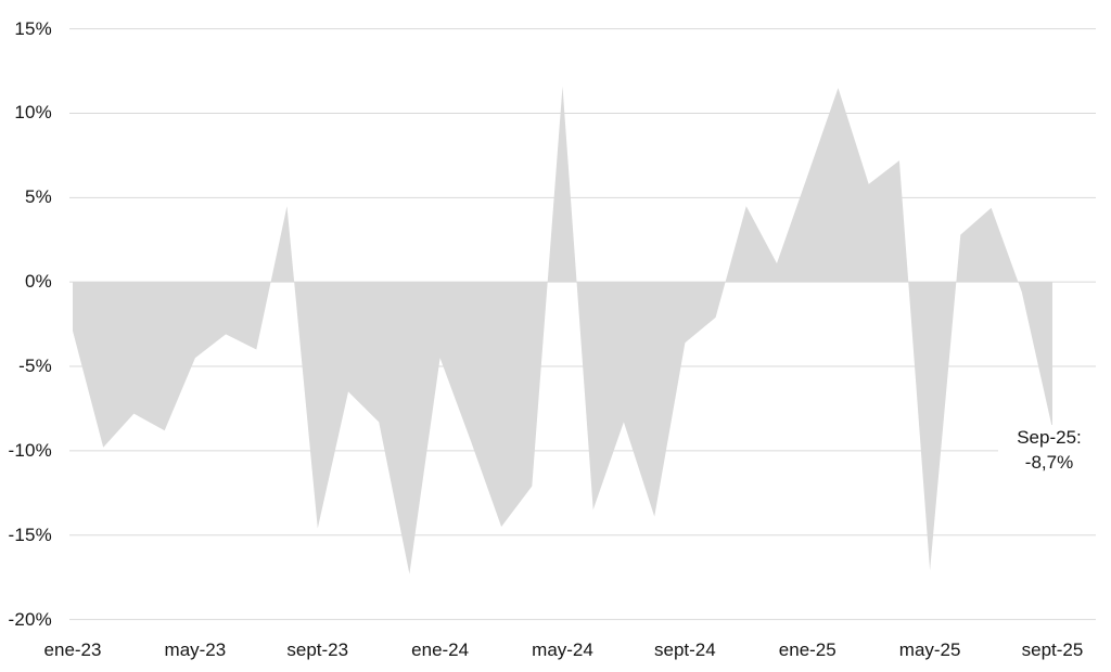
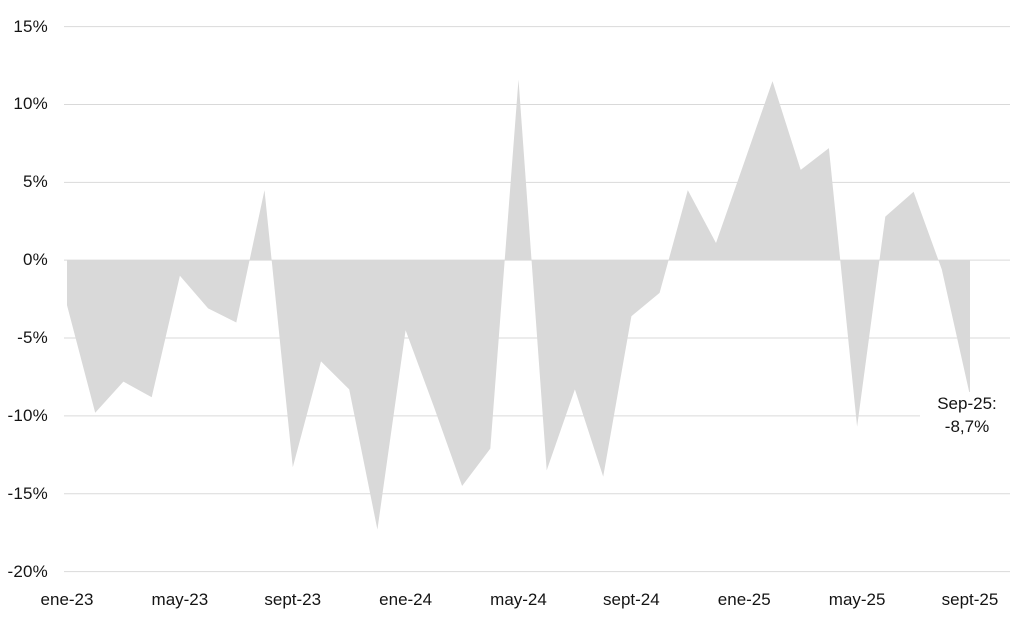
may-23: -4.5% -> -1.0%
sept-23: -14.6% -> -13.3%
may-25: -17.1% -> -10.7%
